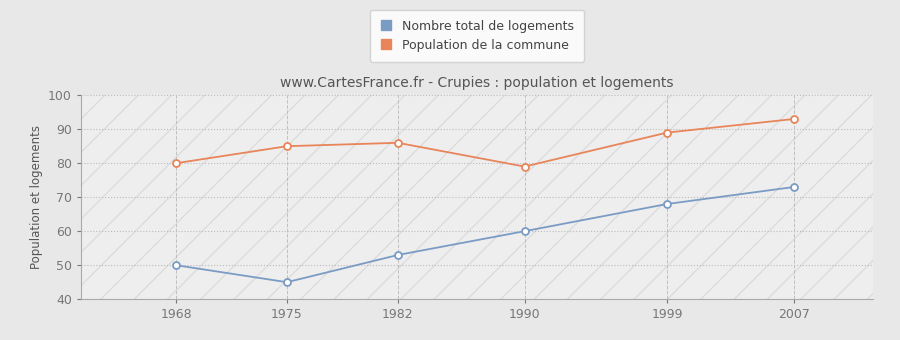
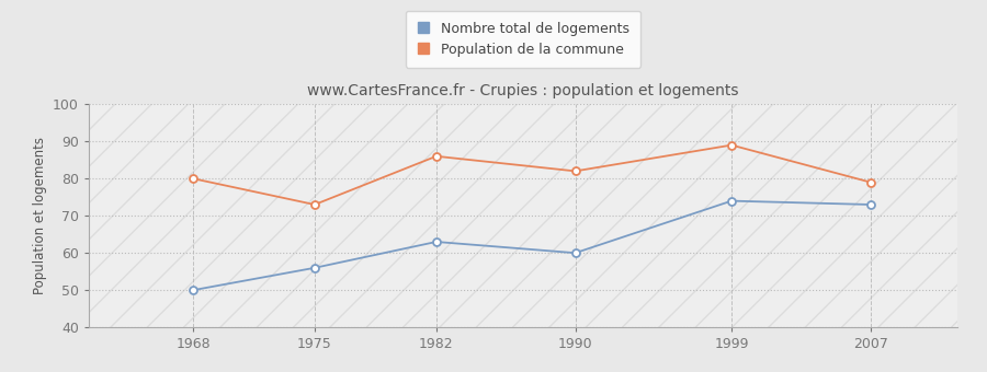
Nombre total de logements/1975: 45 -> 56
Population de la commune/1975: 85 -> 73
Nombre total de logements/1982: 53 -> 63
Population de la commune/1990: 79 -> 82
Nombre total de logements/1999: 68 -> 74
Population de la commune/2007: 93 -> 79
